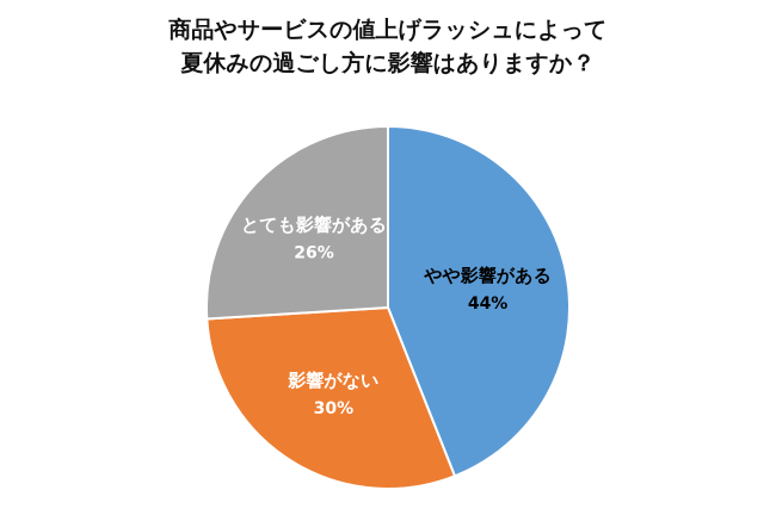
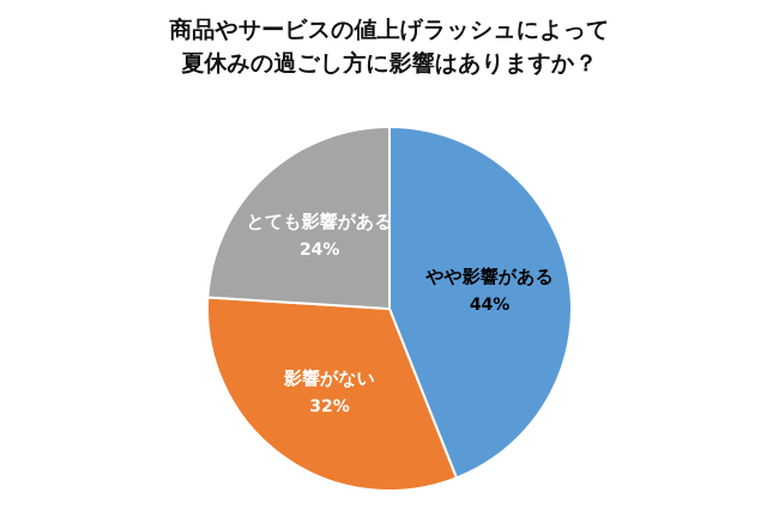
影響がない: 30% -> 32%
とても影響がある: 26% -> 24%
